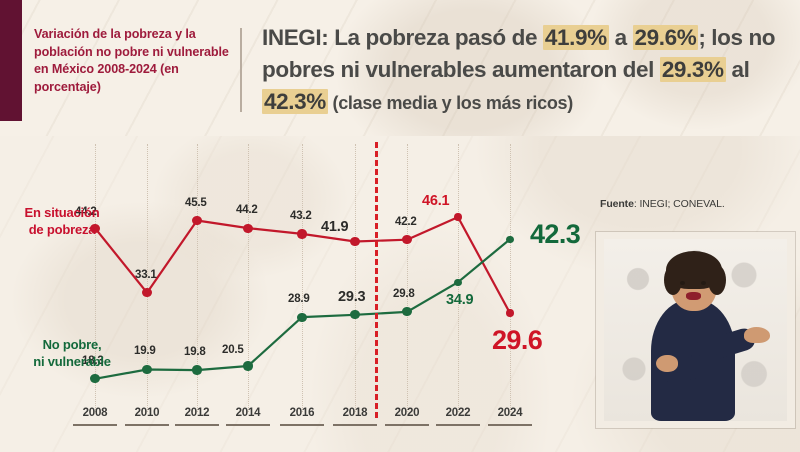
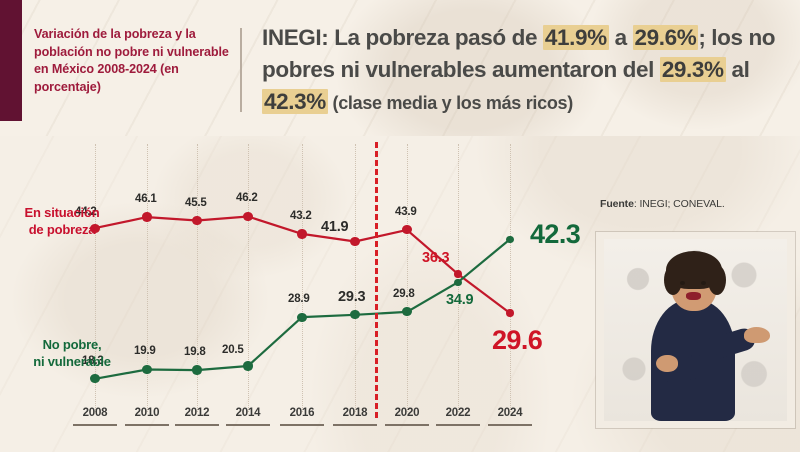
En situación de pobreza/2010: 33.1 -> 46.1
En situación de pobreza/2014: 44.2 -> 46.2
En situación de pobreza/2020: 42.2 -> 43.9
En situación de pobreza/2022: 46.1 -> 36.3
